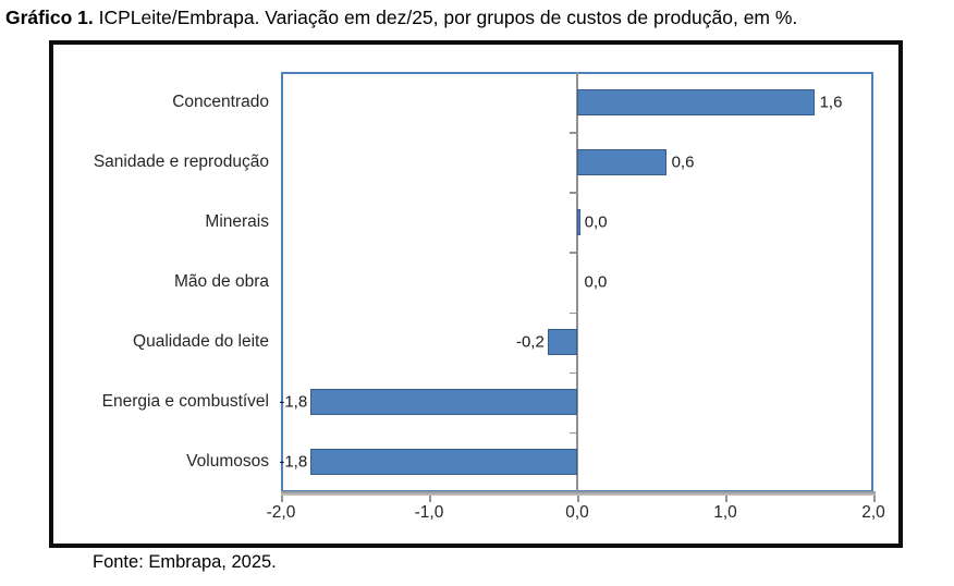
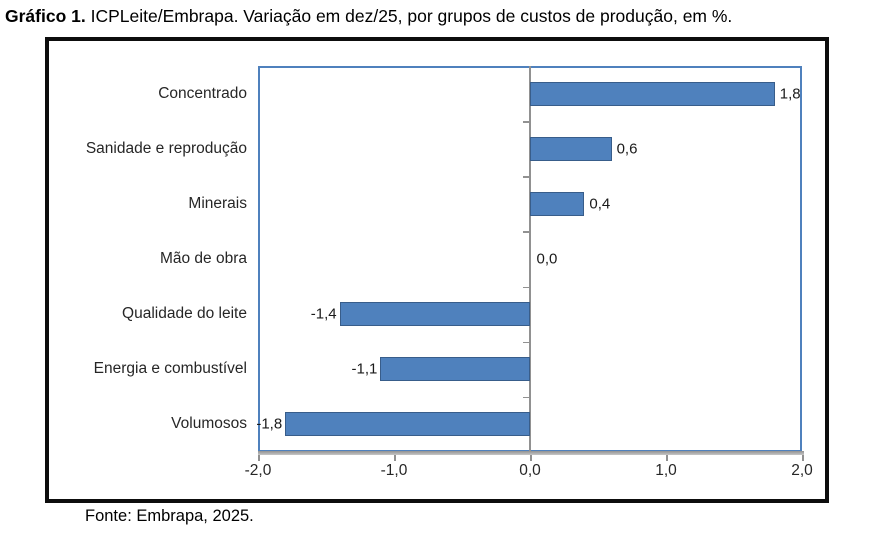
Concentrado: 1,6 -> 1,8
Minerais: 0,0 -> 0,4
Qualidade do leite: -0,2 -> -1,4
Energia e combustível: -1,8 -> -1,1
